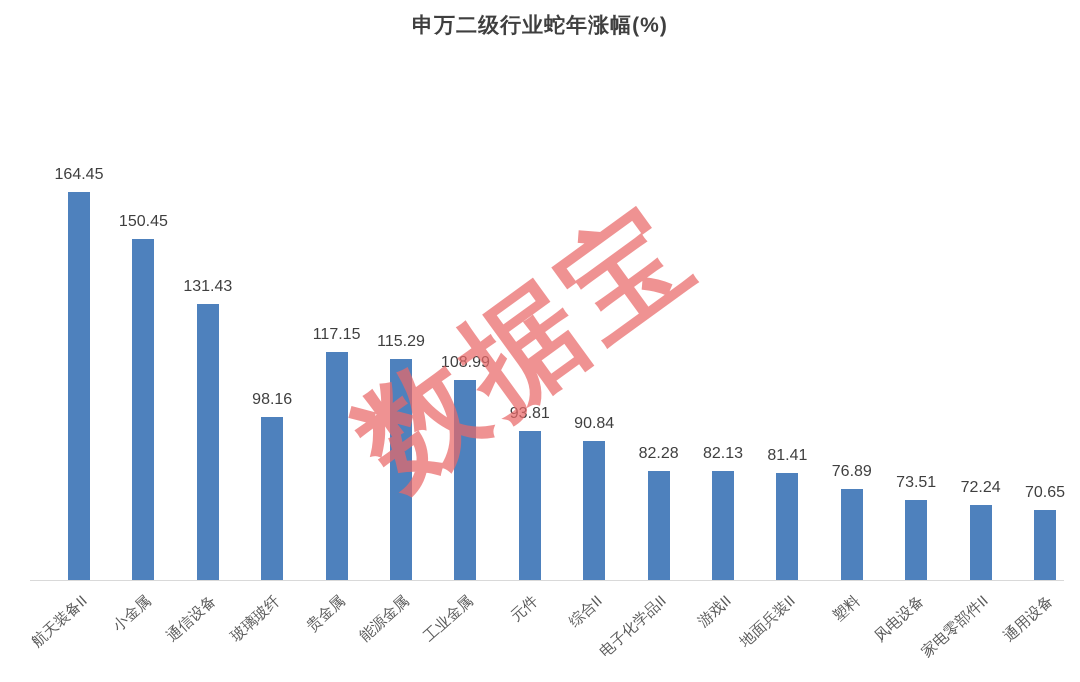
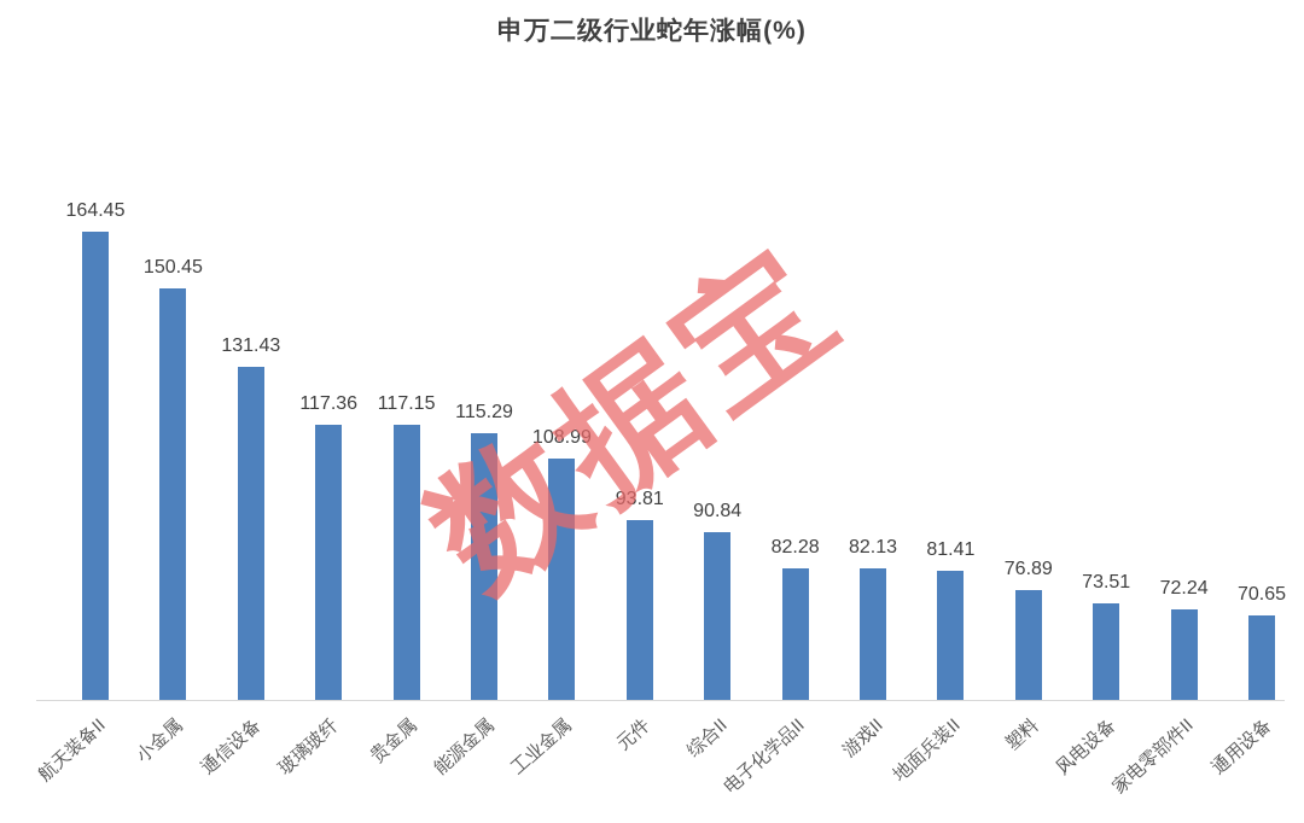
玻璃玻纤: 98.16 -> 117.36
